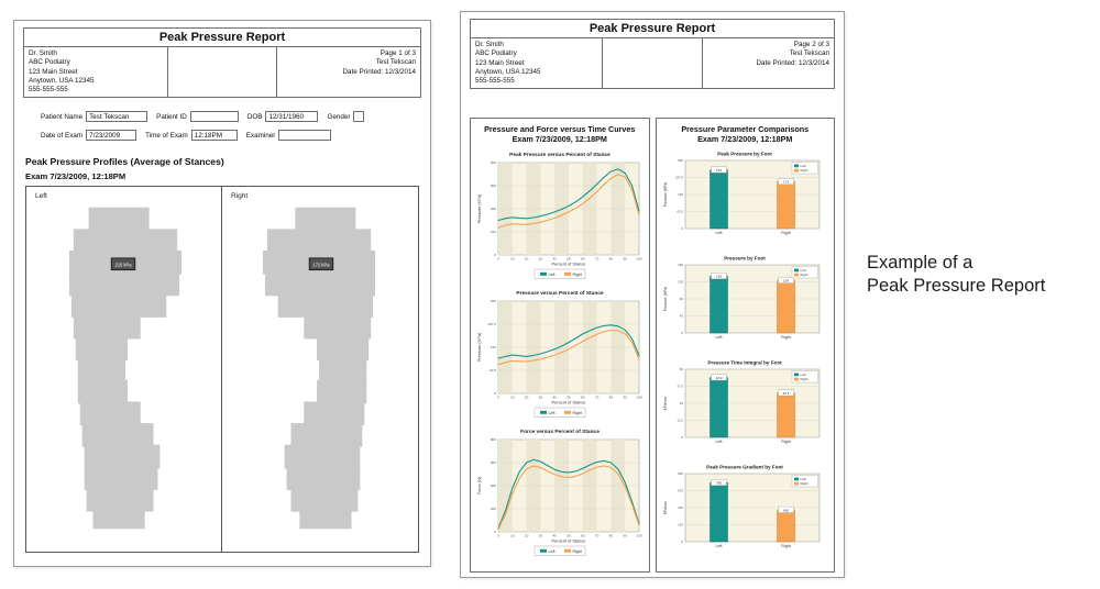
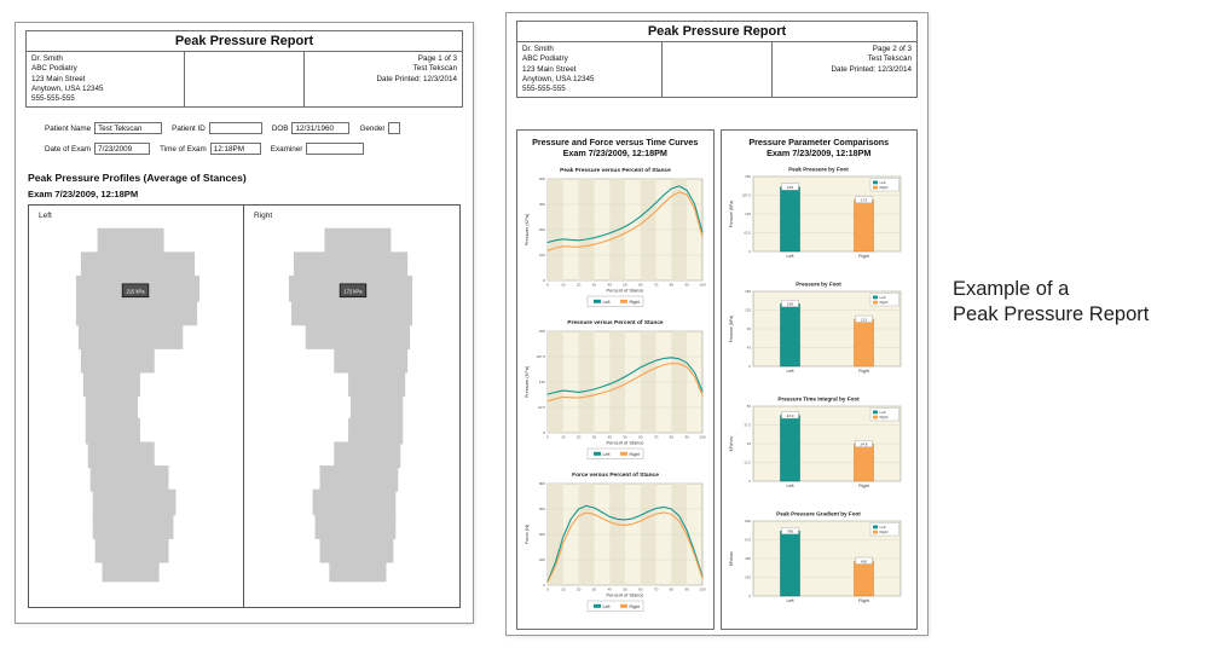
Pressure by Foot/Right: 139 -> 113
Pressure Time Integral by Foot/Right: 32.6 -> 24.8
